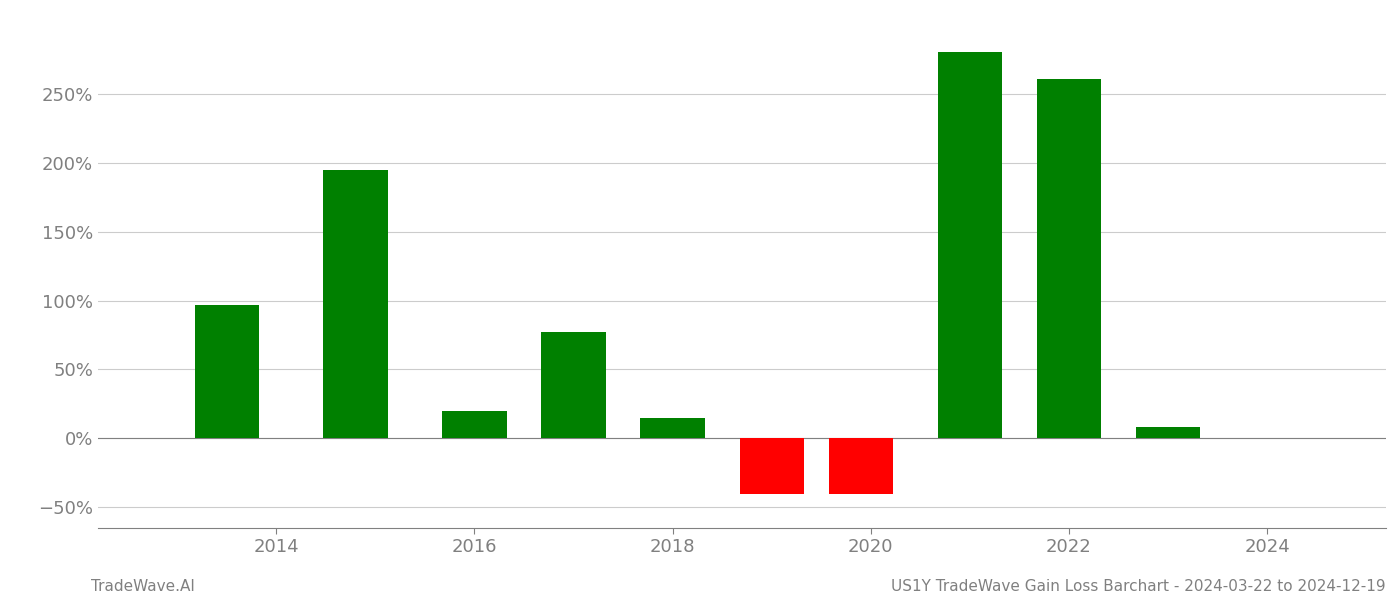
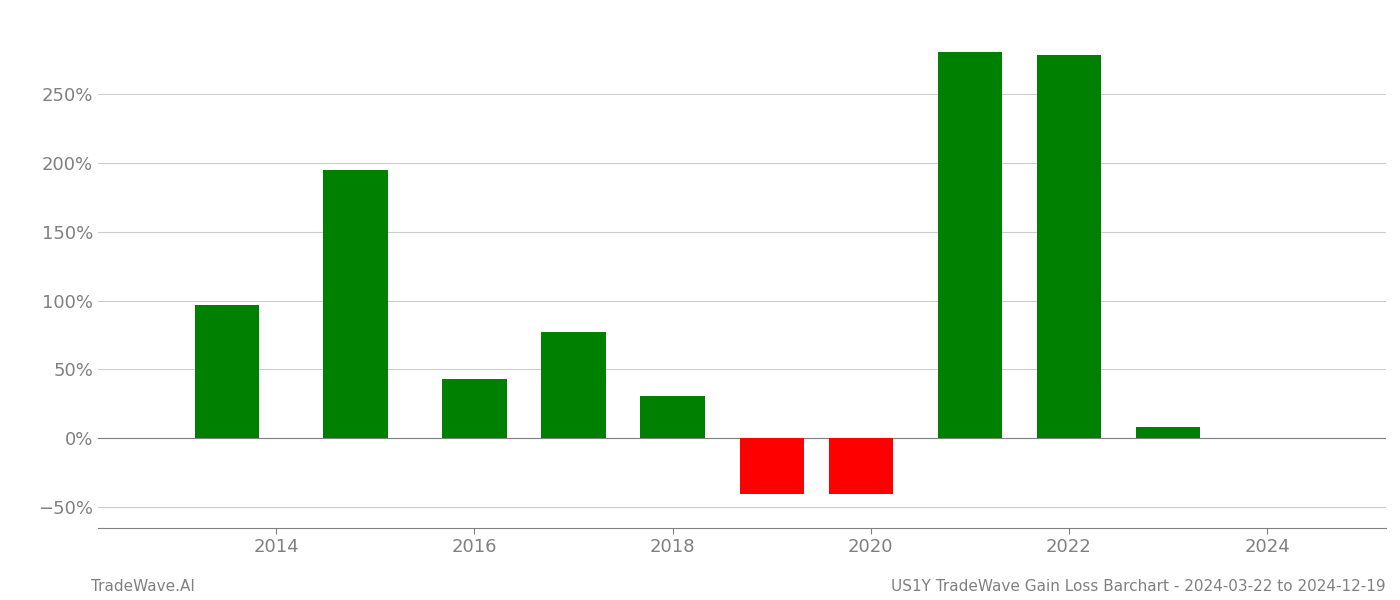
2016: 20% -> 43%
2018: 15% -> 31%
2022: 261% -> 278%
